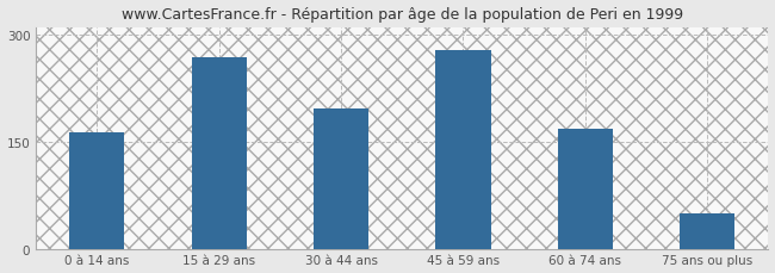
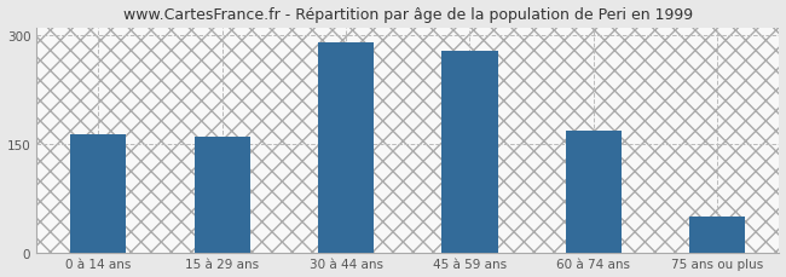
15 à 29 ans: 268 -> 160
30 à 44 ans: 196 -> 290
